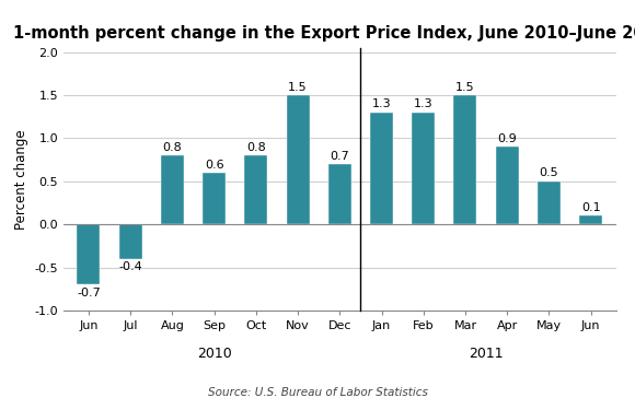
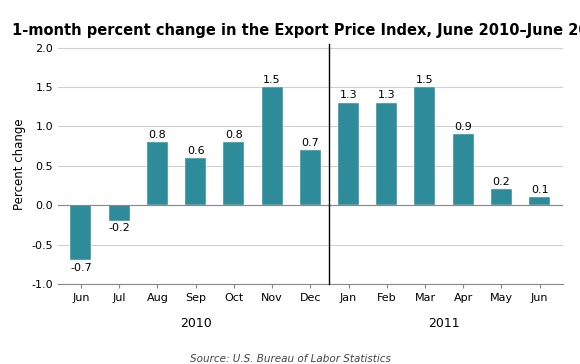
Jul: -0.4 -> -0.2
May: 0.5 -> 0.2
